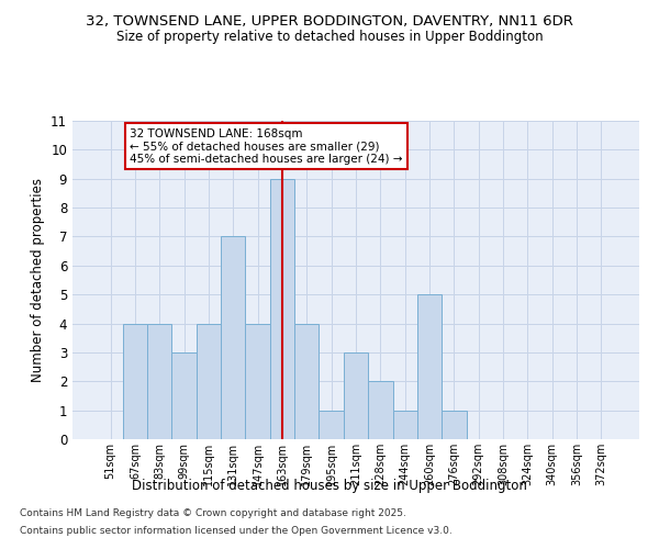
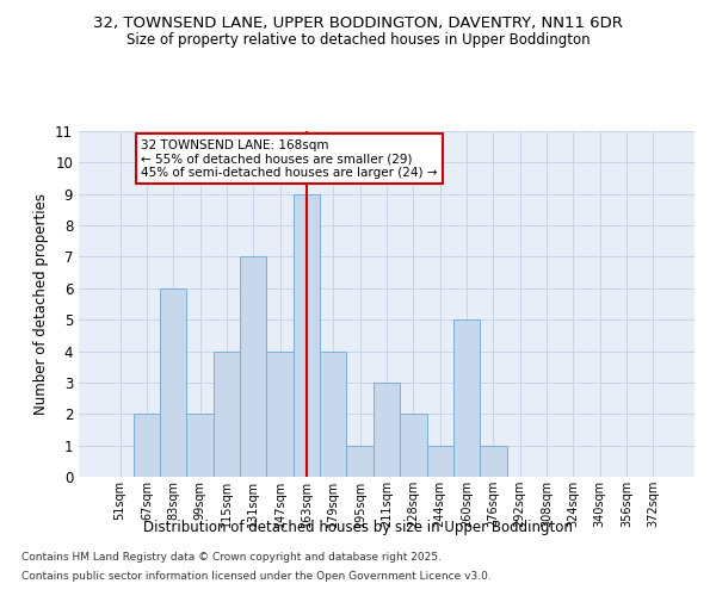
67sqm: 4 -> 2
83sqm: 4 -> 6
99sqm: 3 -> 2
